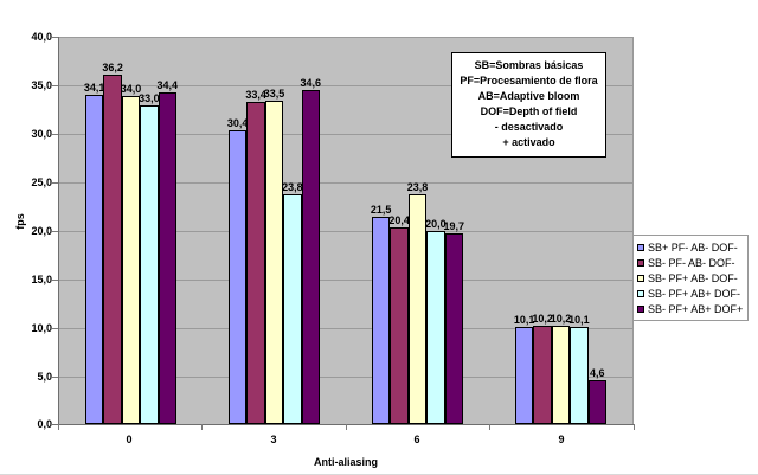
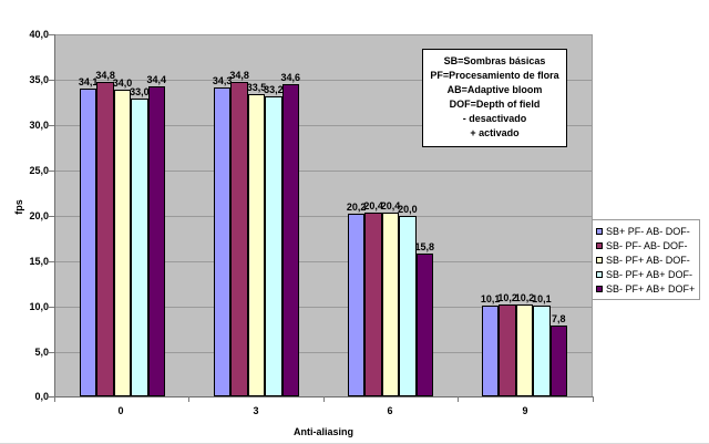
SB- PF- AB- DOF-/0: 36,2 -> 34,8
SB+ PF- AB- DOF-/3: 30,4 -> 34,3
SB- PF- AB- DOF-/3: 33,4 -> 34,8
SB- PF+ AB+ DOF-/3: 23,8 -> 33,2
SB+ PF- AB- DOF-/6: 21,5 -> 20,2
SB- PF+ AB- DOF-/6: 23,8 -> 20,4
SB- PF+ AB+ DOF+/6: 19,7 -> 15,8
SB- PF+ AB+ DOF+/9: 4,6 -> 7,8
